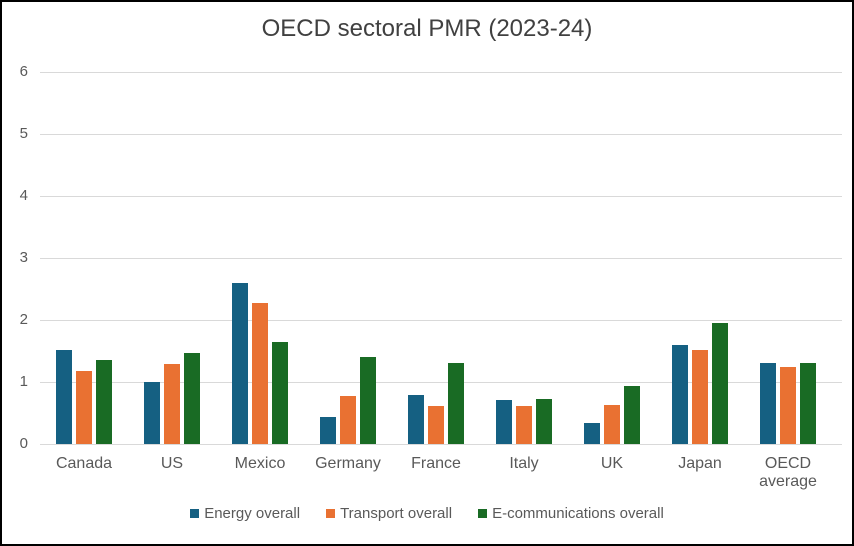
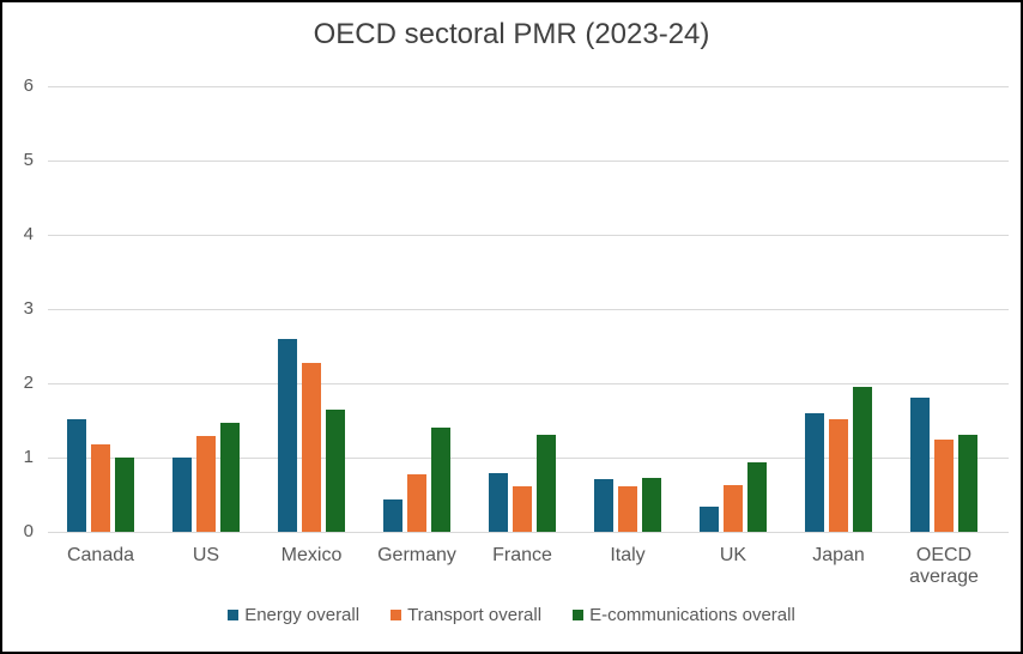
E-communications overall/Canada: 1.4 -> 1.0
Energy overall/OECD average: 1.3 -> 1.8
